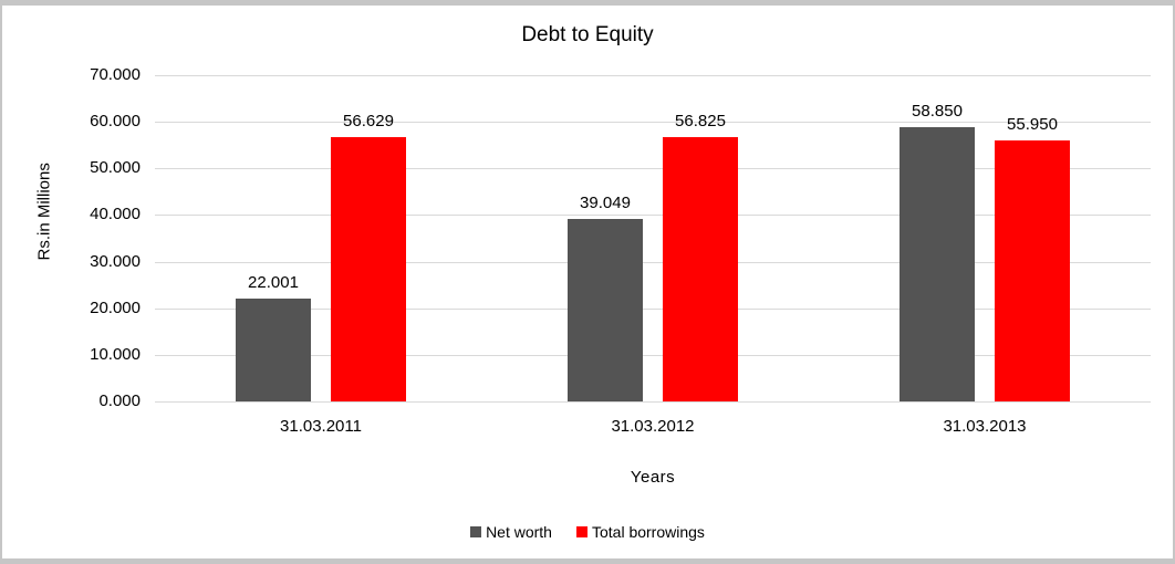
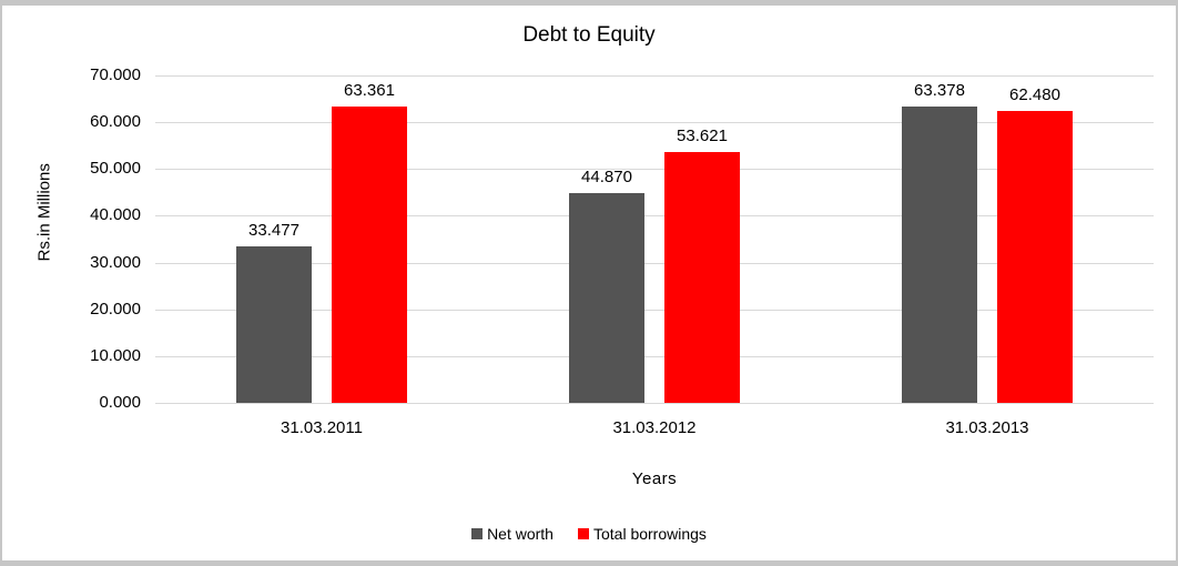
Net worth/31.03.2011: 22.001 -> 33.477
Total borrowings/31.03.2011: 56.629 -> 63.361
Net worth/31.03.2012: 39.049 -> 44.870
Total borrowings/31.03.2012: 56.825 -> 53.621
Net worth/31.03.2013: 58.850 -> 63.378
Total borrowings/31.03.2013: 55.950 -> 62.480
